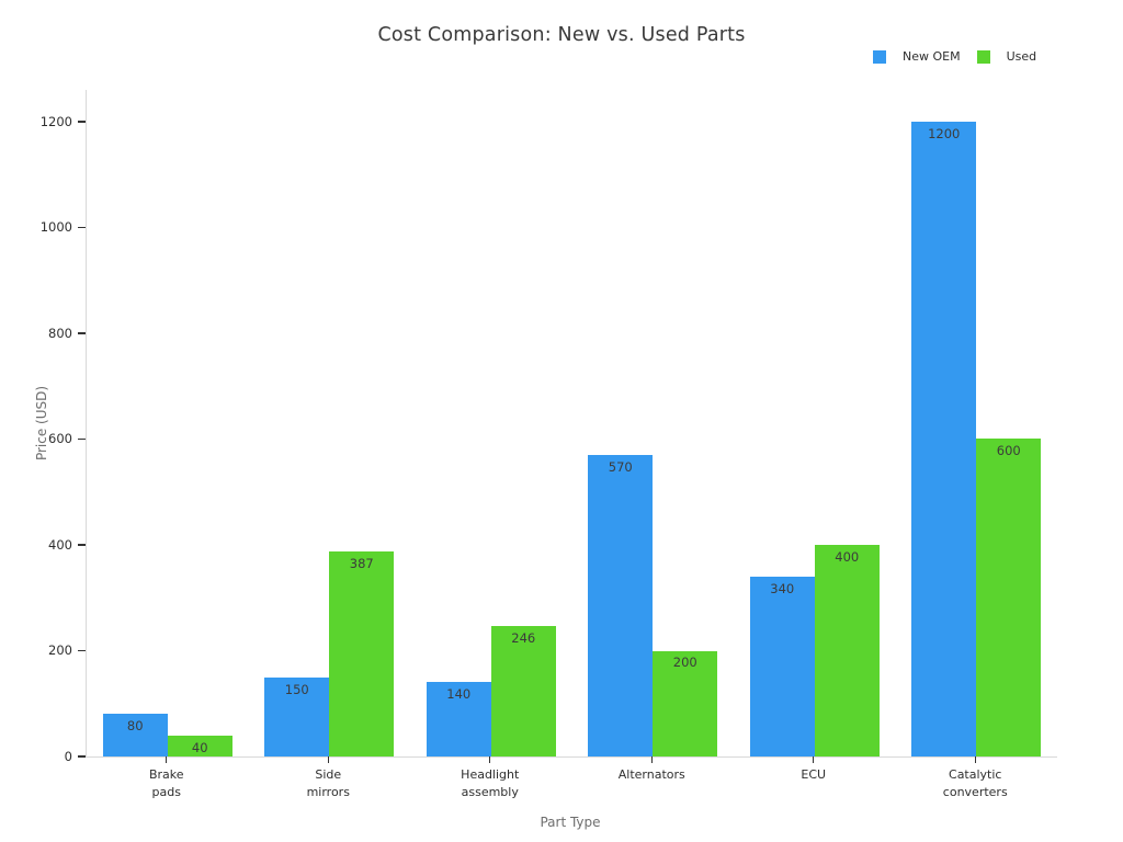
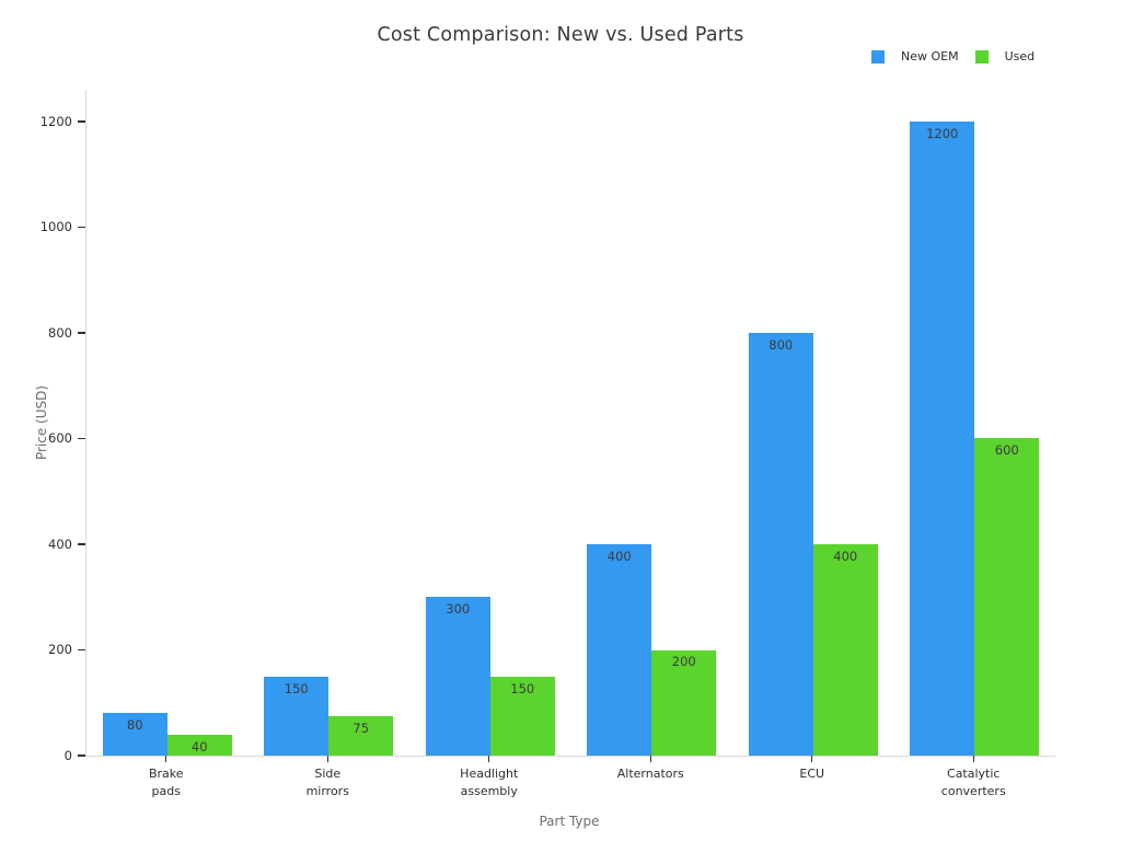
Used/Side mirrors: 387 -> 75
New OEM/Headlight assembly: 140 -> 300
Used/Headlight assembly: 246 -> 150
New OEM/Alternators: 570 -> 400
New OEM/ECU: 340 -> 800
